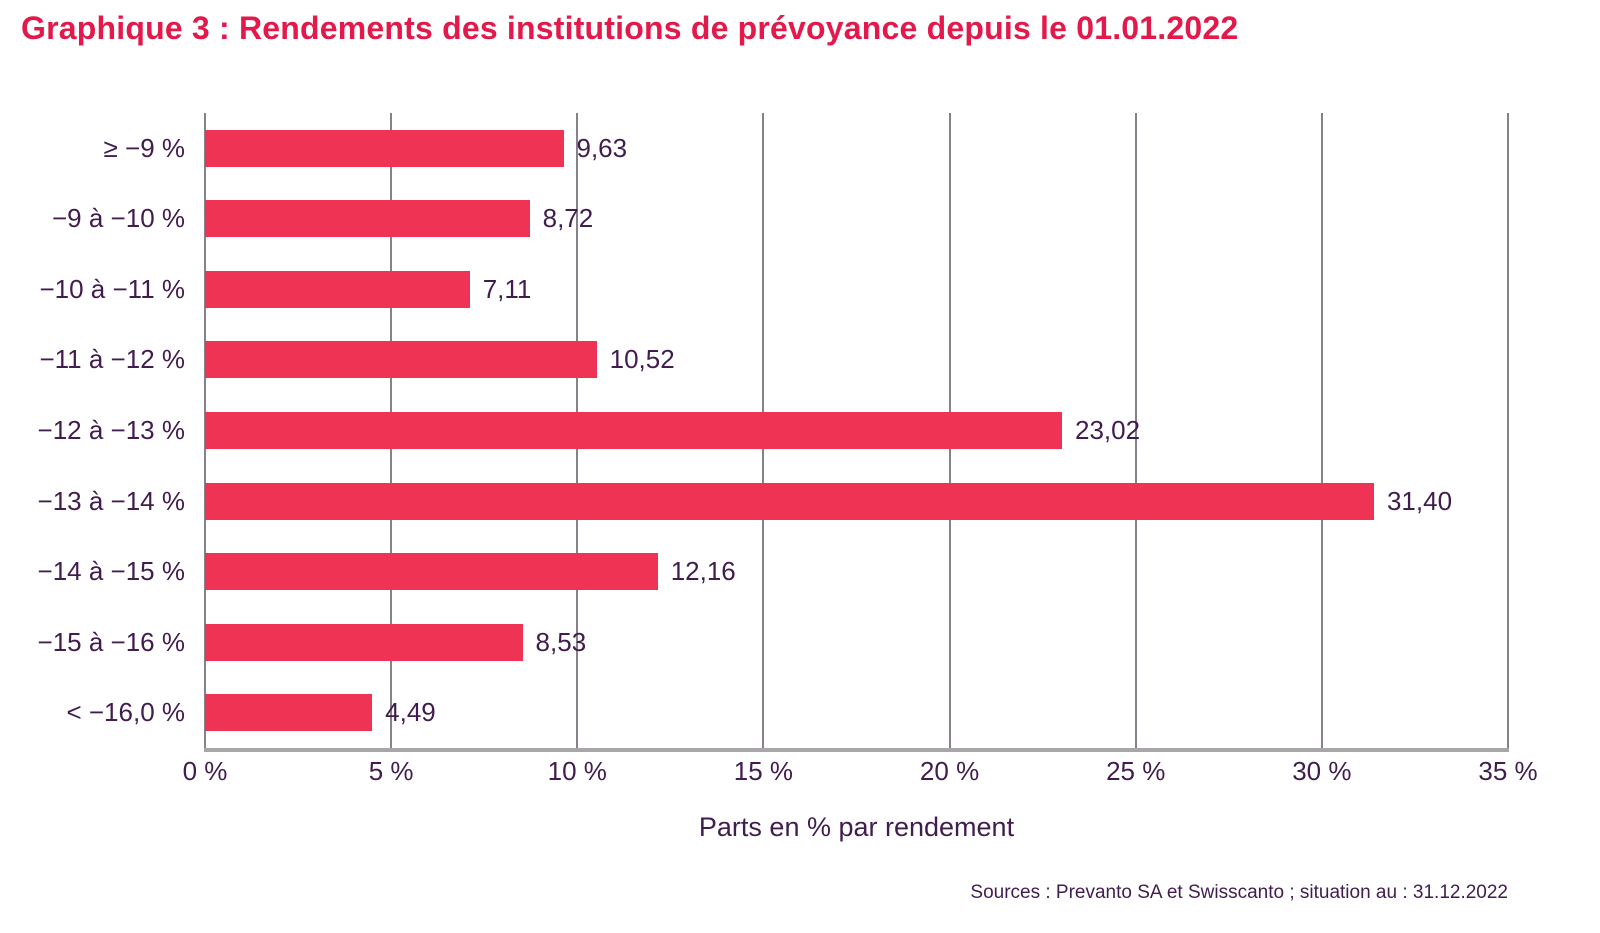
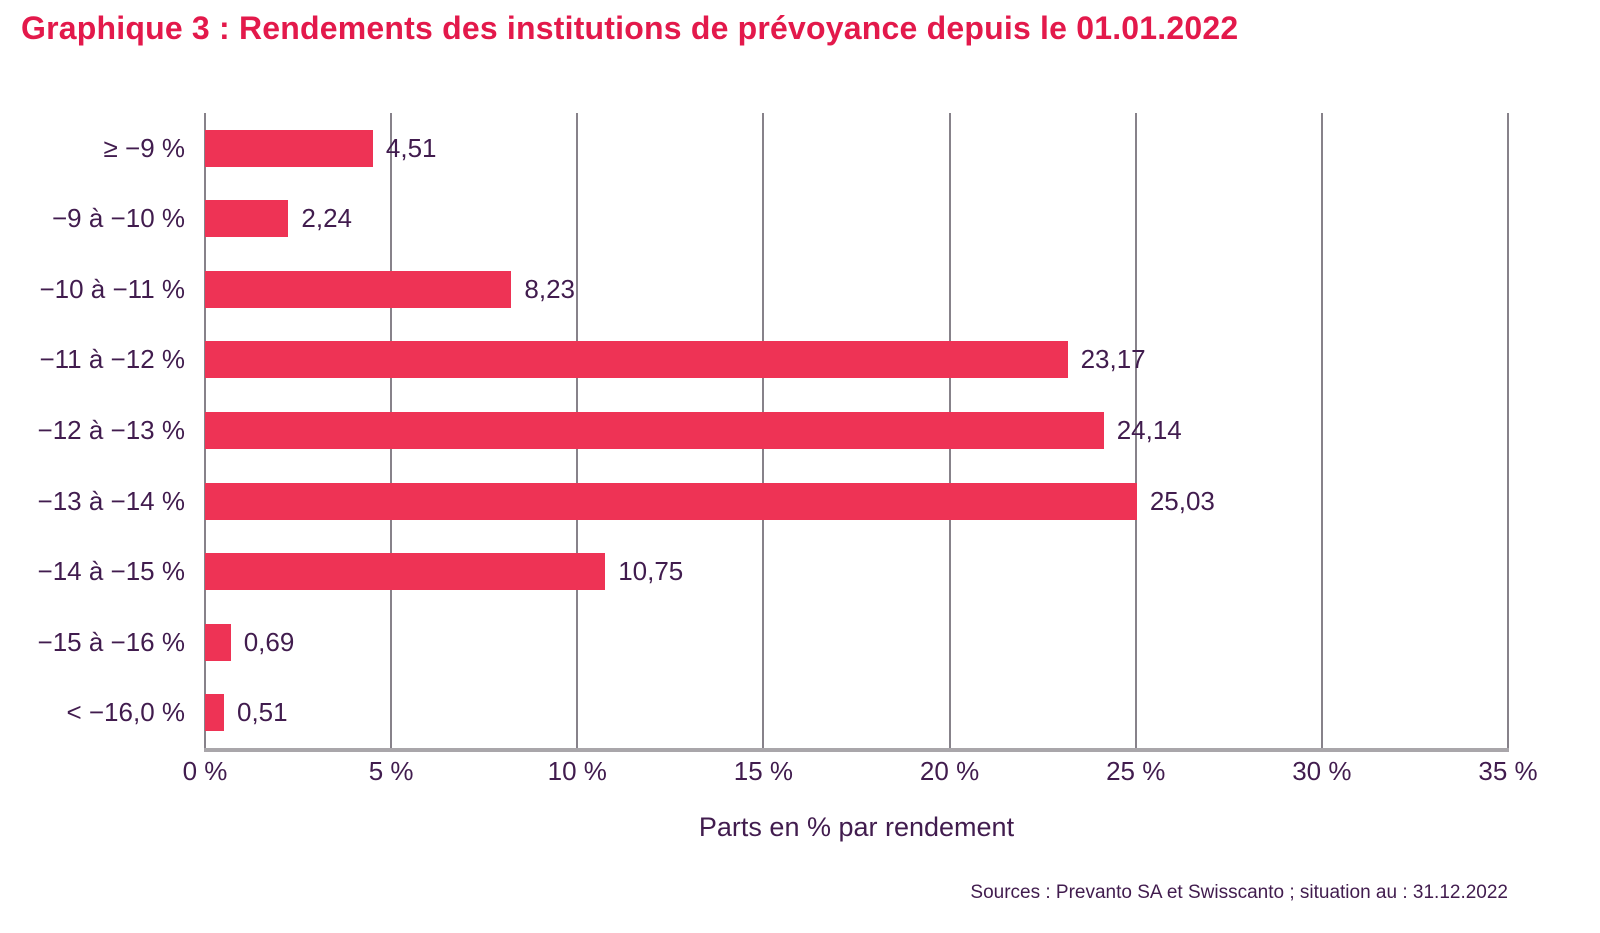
≥ −9 %: 9,63 -> 4,51
−9 à −10 %: 8,72 -> 2,24
−10 à −11 %: 7,11 -> 8,23
−11 à −12 %: 10,52 -> 23,17
−12 à −13 %: 23,02 -> 24,14
−13 à −14 %: 31,40 -> 25,03
−14 à −15 %: 12,16 -> 10,75
−15 à −16 %: 8,53 -> 0,69
< −16,0 %: 4,49 -> 0,51
